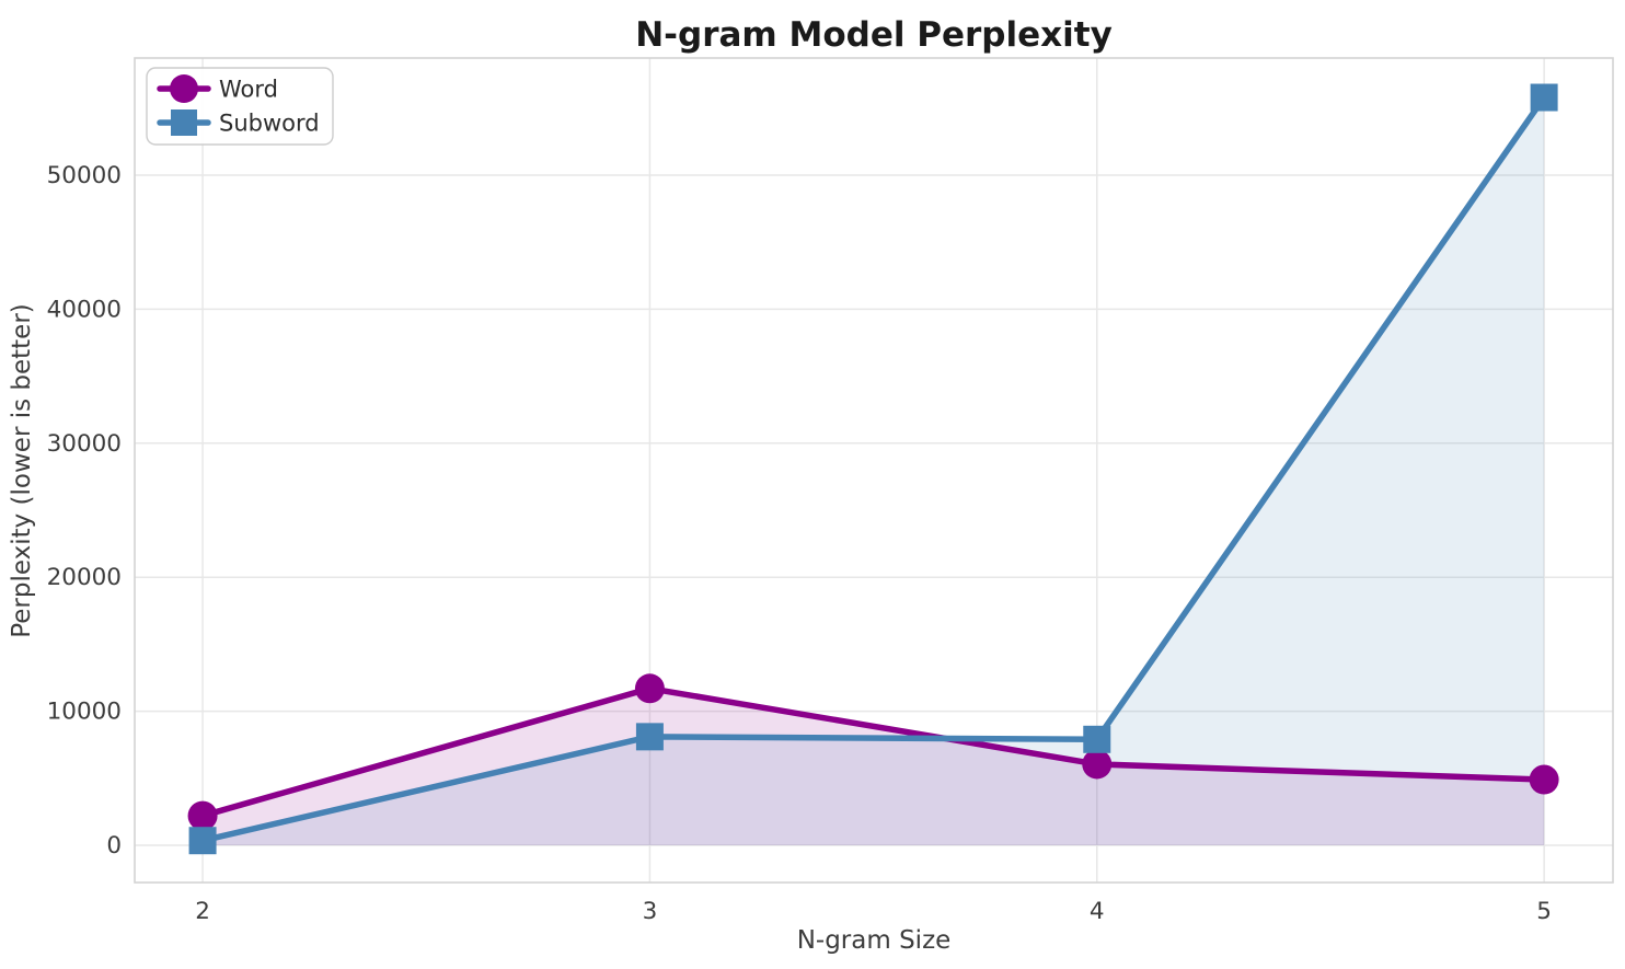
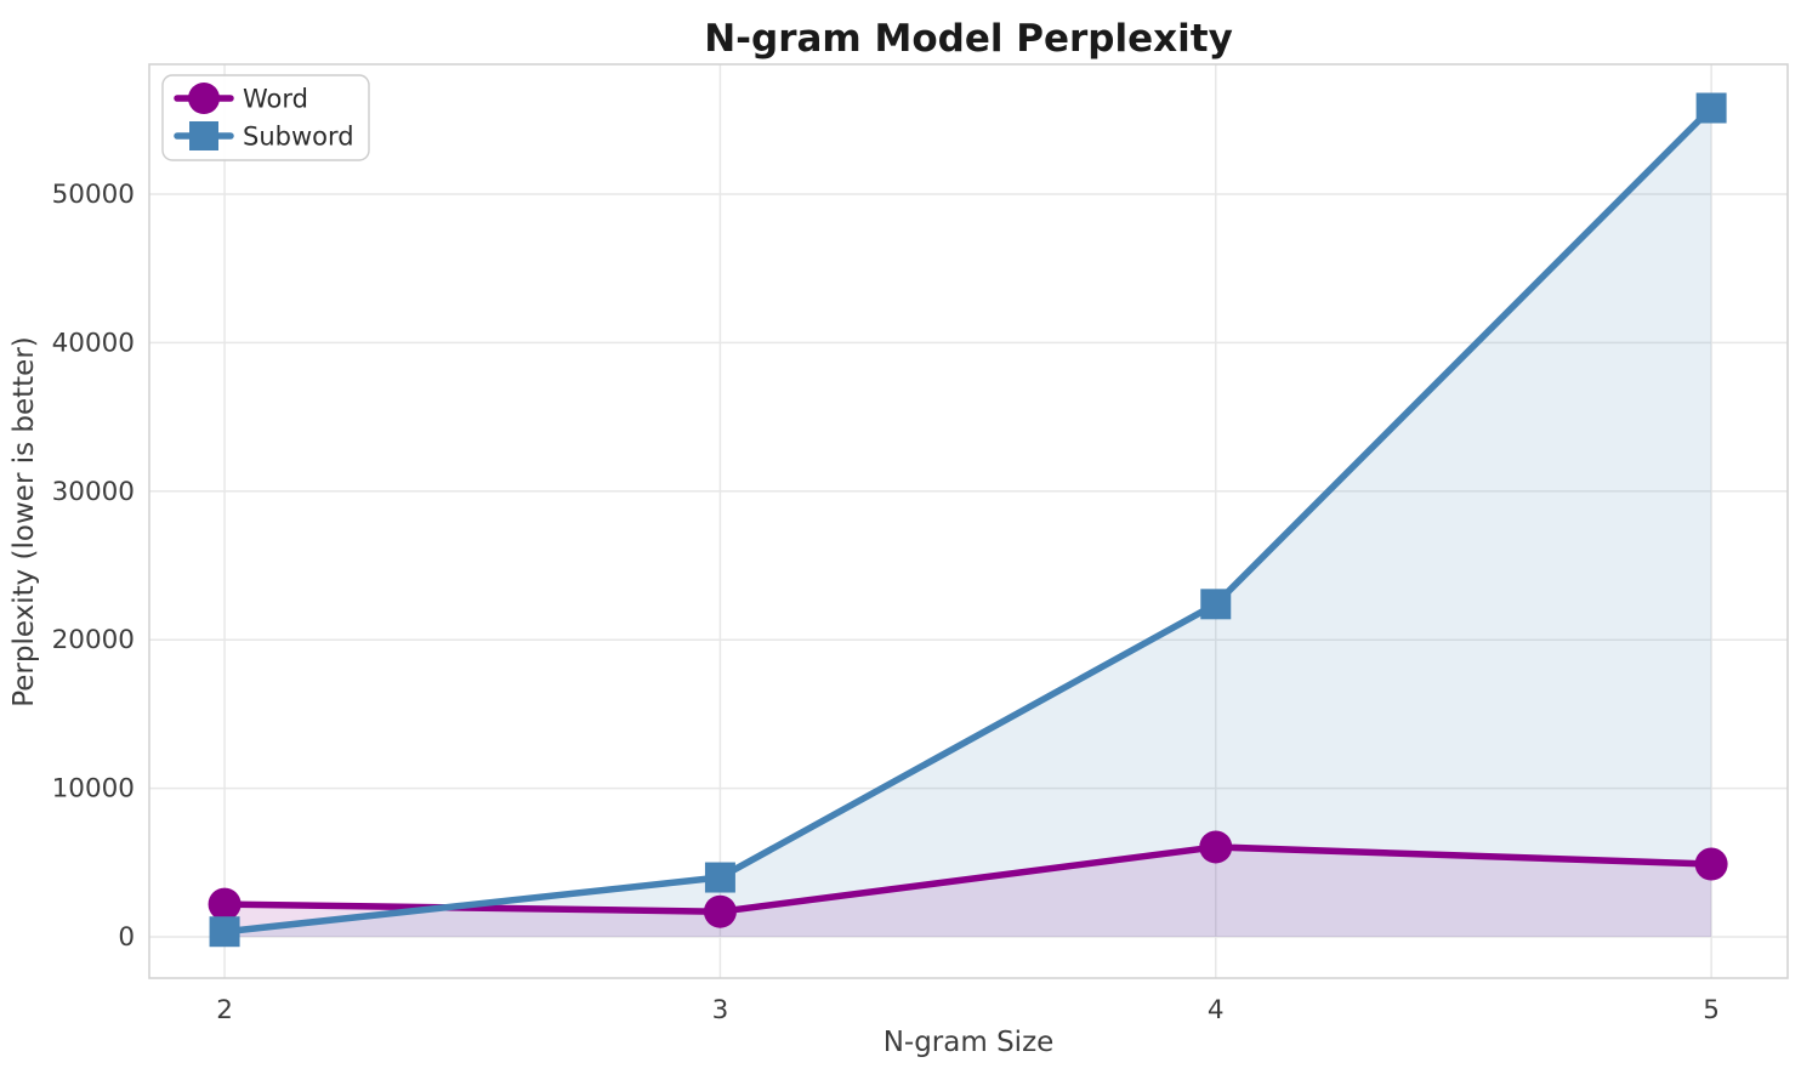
Word/3: 11700 -> 1700
Subword/3: 8100 -> 4000
Subword/4: 7900 -> 22400
